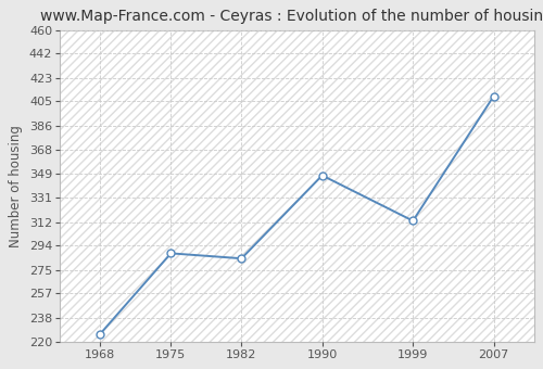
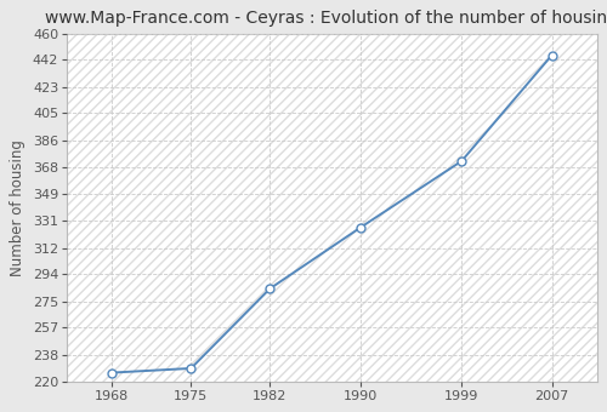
1975: 288 -> 229
1990: 348 -> 326
1999: 313 -> 372
2007: 409 -> 445
